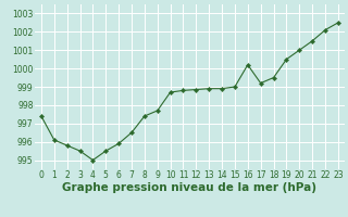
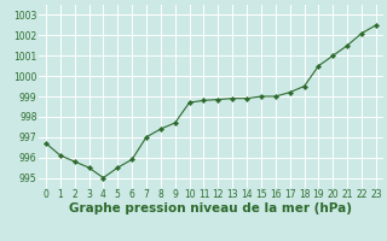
0: 997.4 -> 996.7
7: 996.5 -> 997.0
16: 1000.2 -> 999.0
